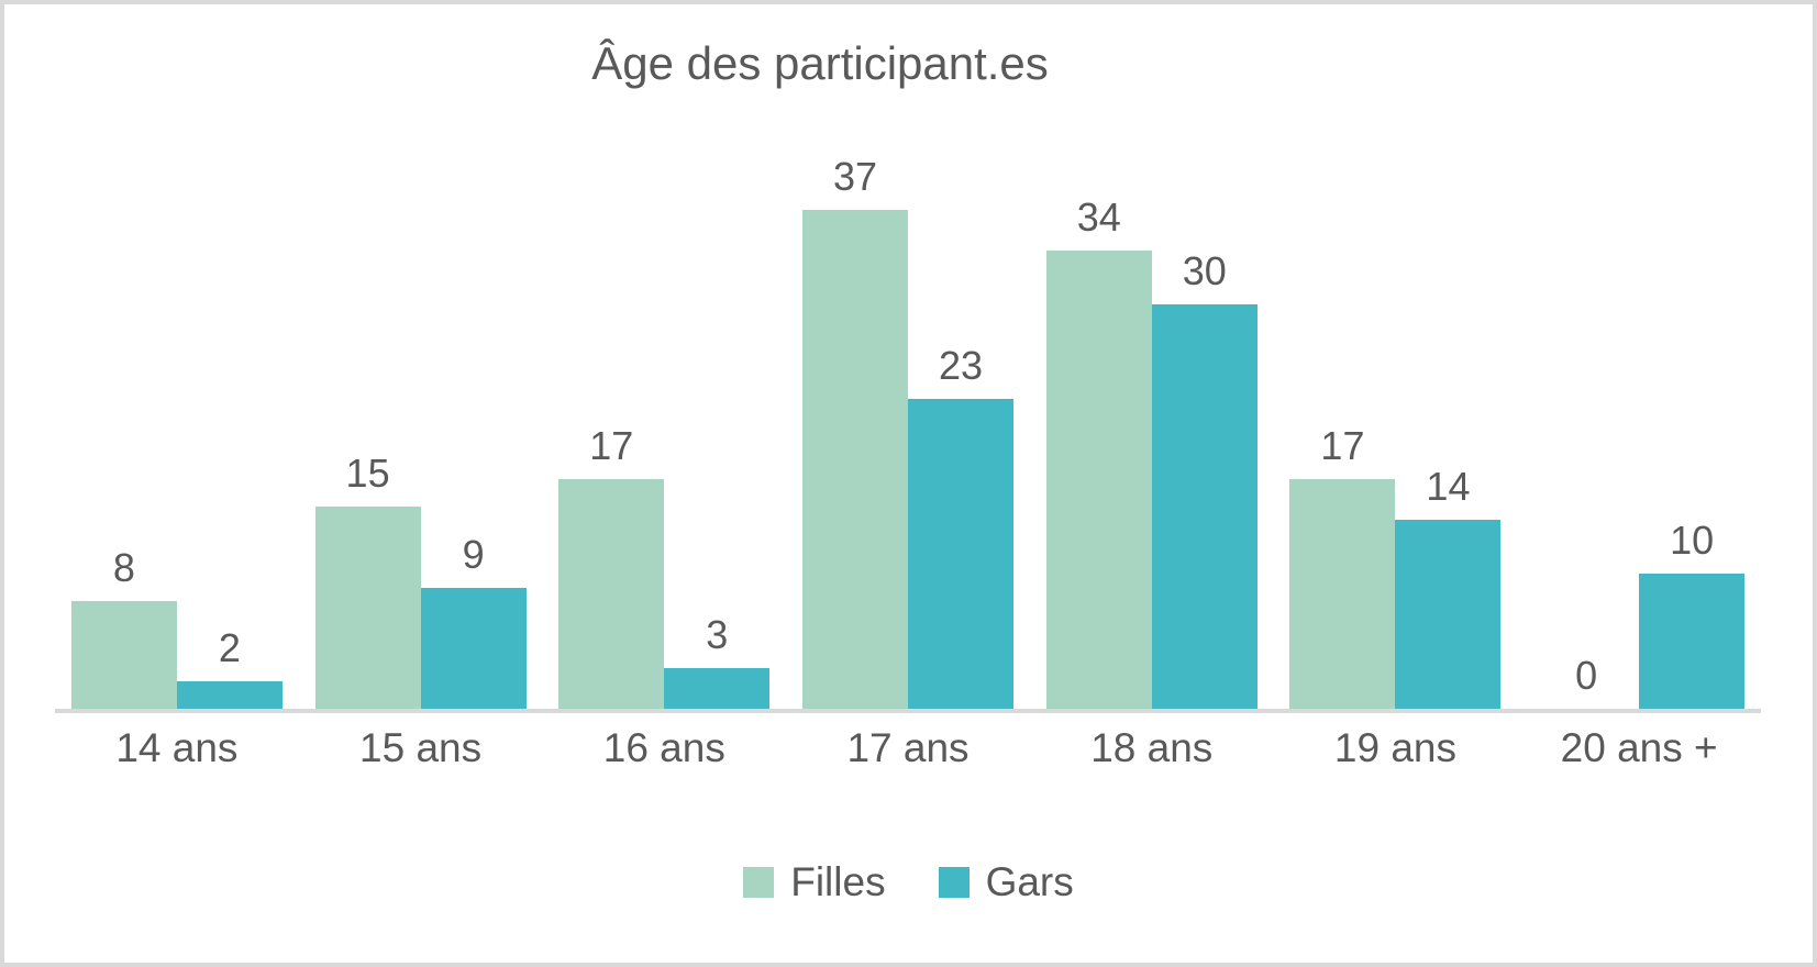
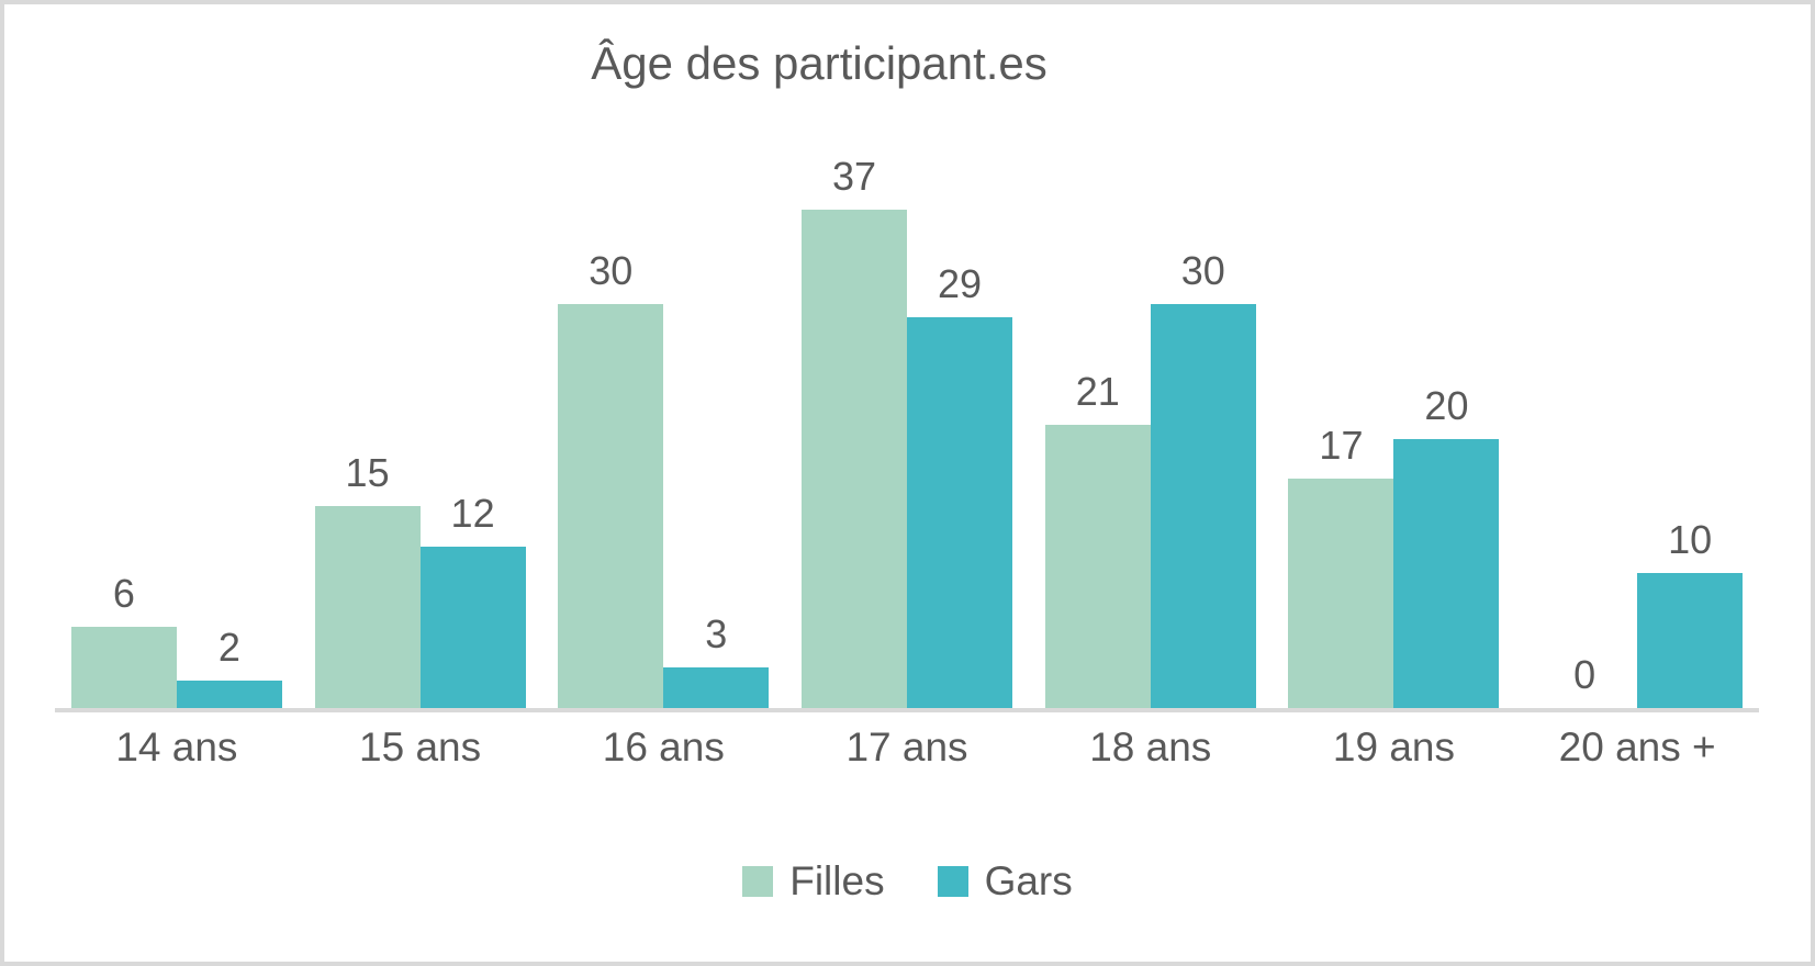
Filles/14 ans: 8 -> 6
Gars/15 ans: 9 -> 12
Filles/16 ans: 17 -> 30
Gars/17 ans: 23 -> 29
Filles/18 ans: 34 -> 21
Gars/19 ans: 14 -> 20
